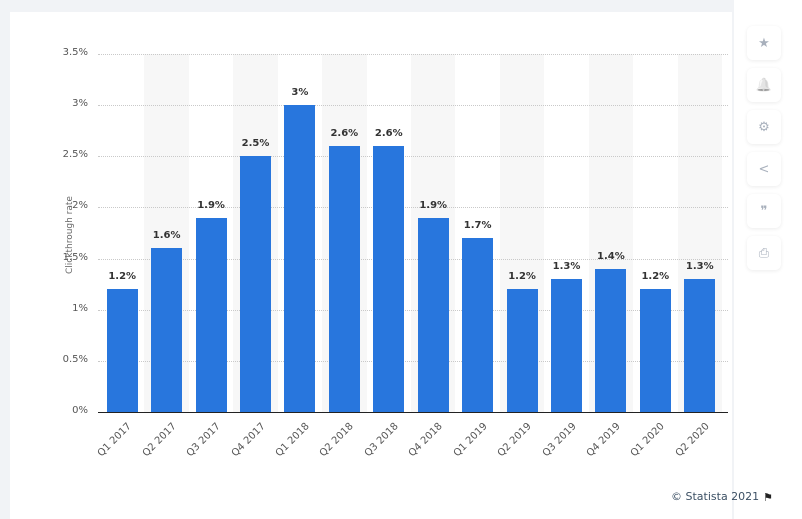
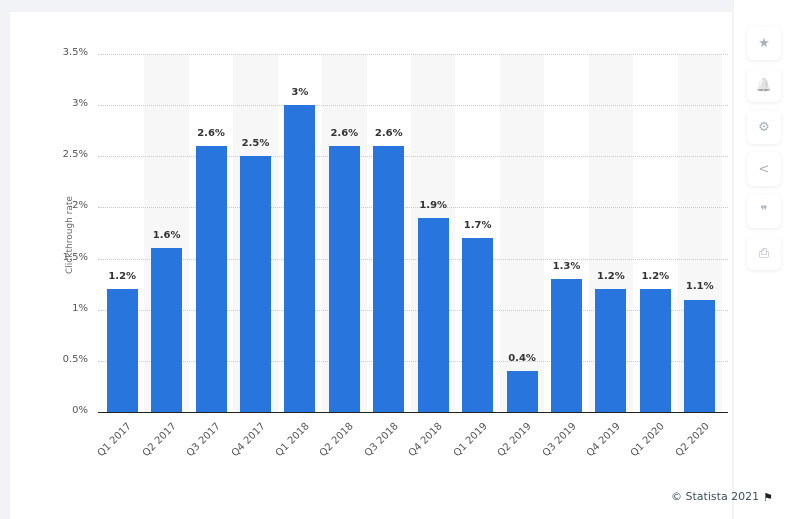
Q3 2017: 1.9% -> 2.6%
Q2 2019: 1.2% -> 0.4%
Q4 2019: 1.4% -> 1.2%
Q2 2020: 1.3% -> 1.1%
